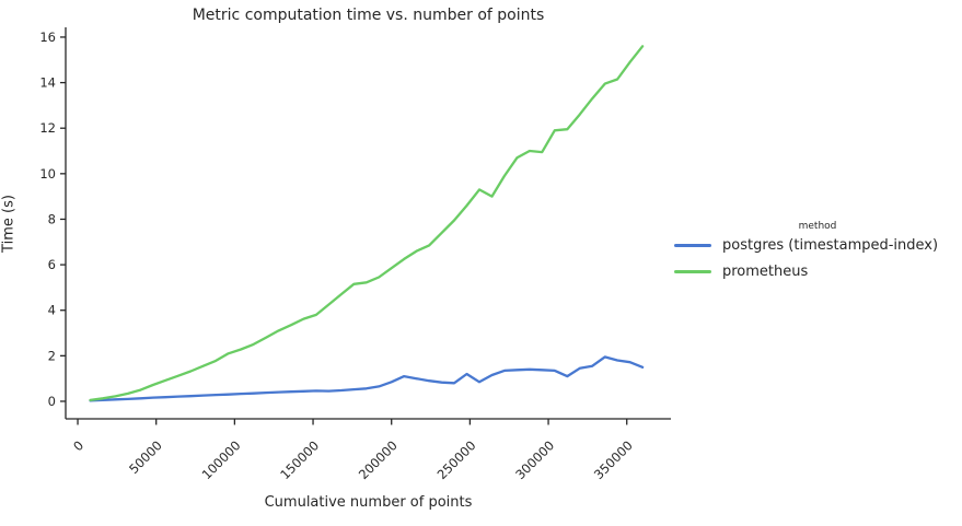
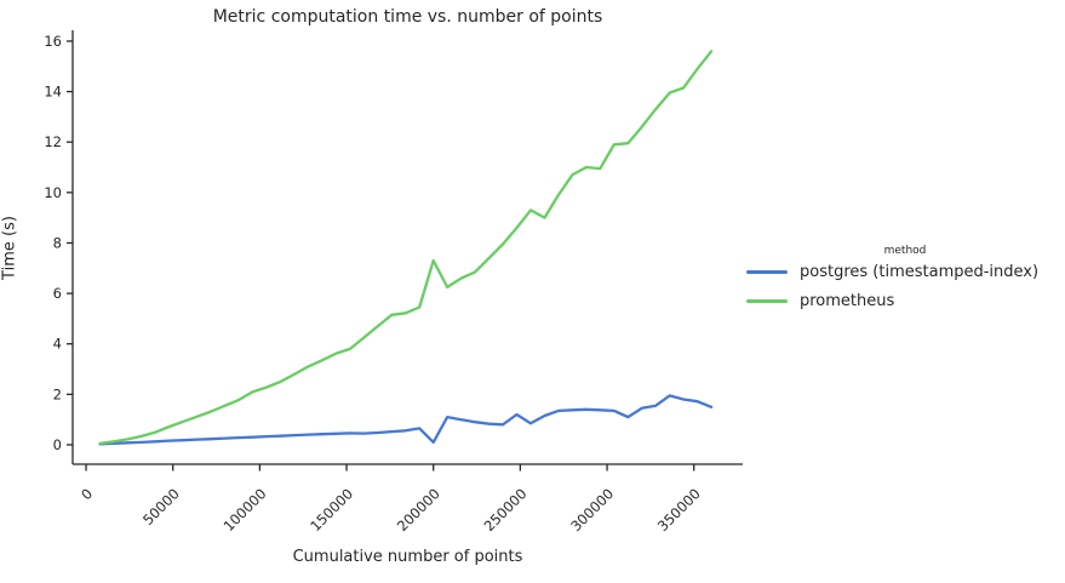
postgres (timestamped-index)/200000: 0.8 -> 0.1
prometheus/200000: 5.8 -> 7.3
